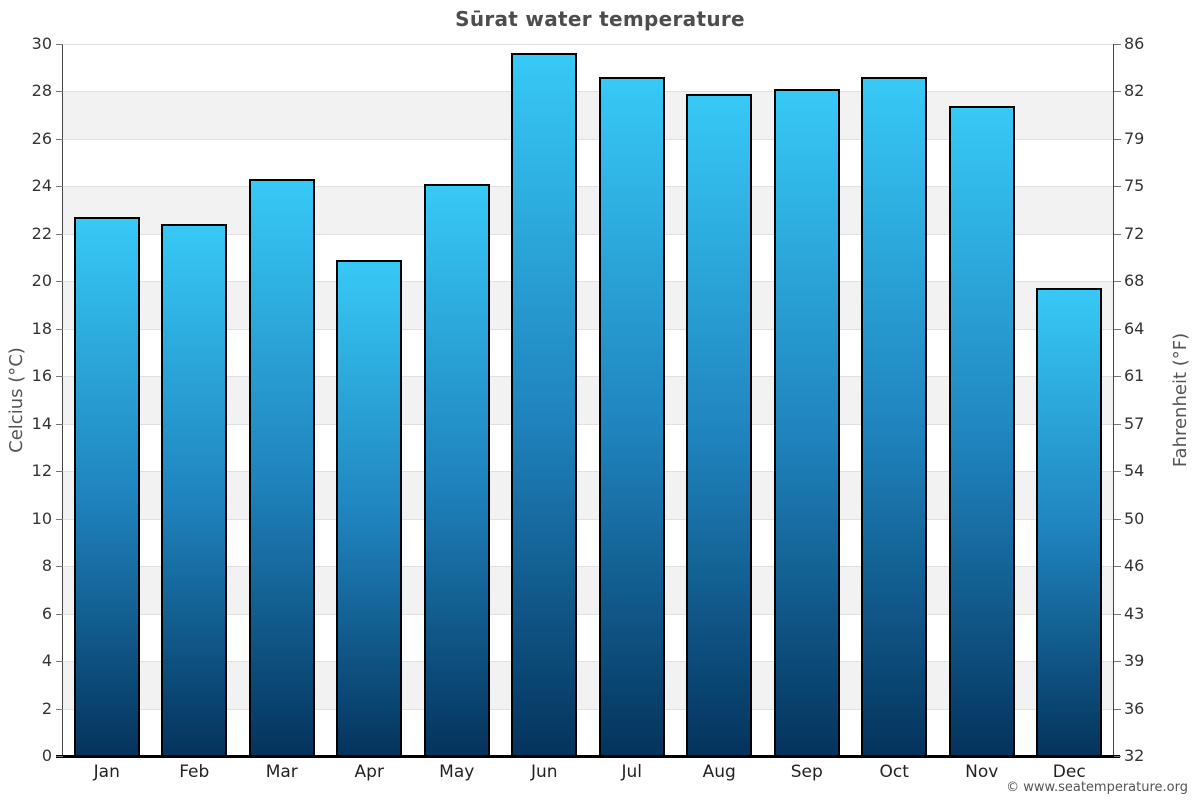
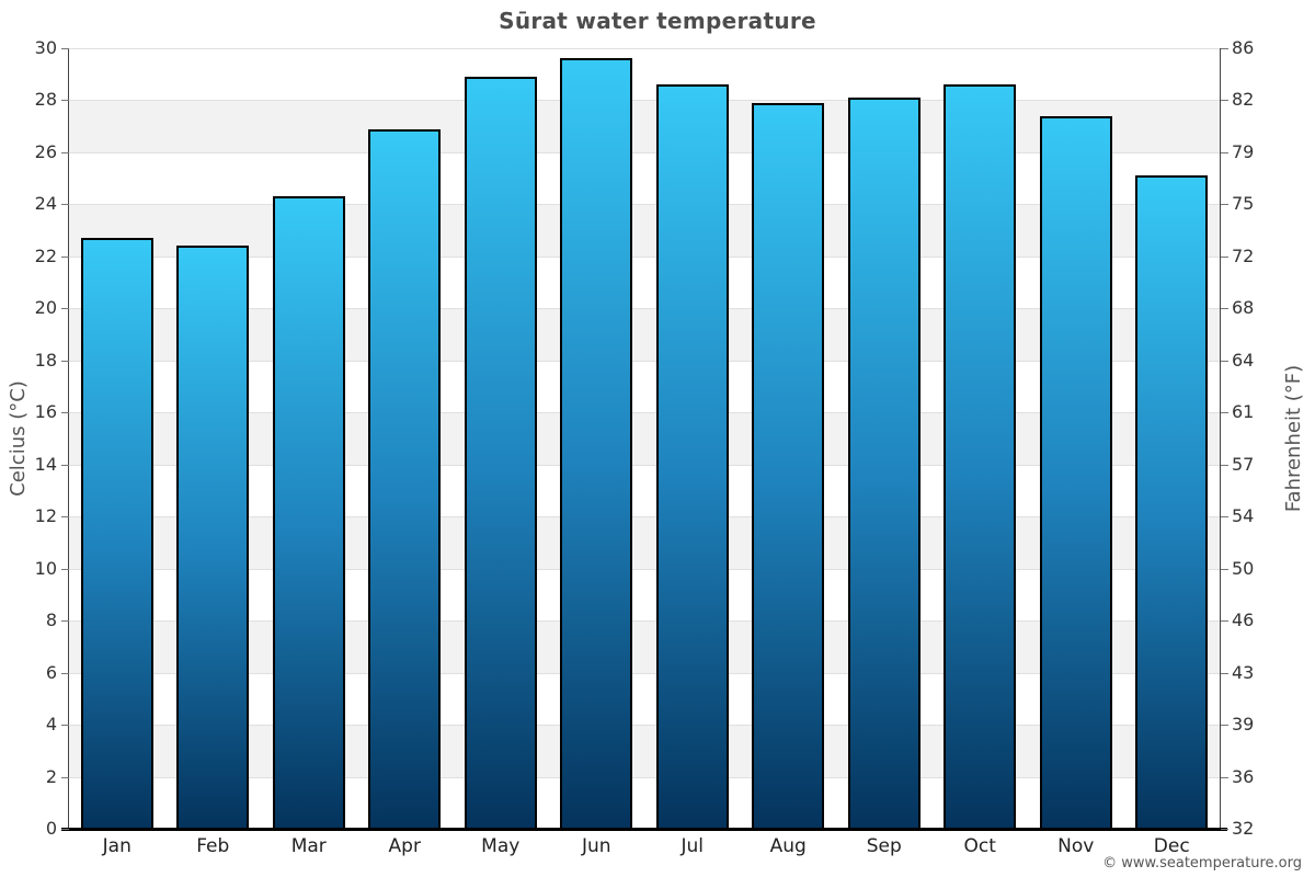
Apr: 20.9 -> 26.9
May: 24.1 -> 28.9
Dec: 19.7 -> 25.1
